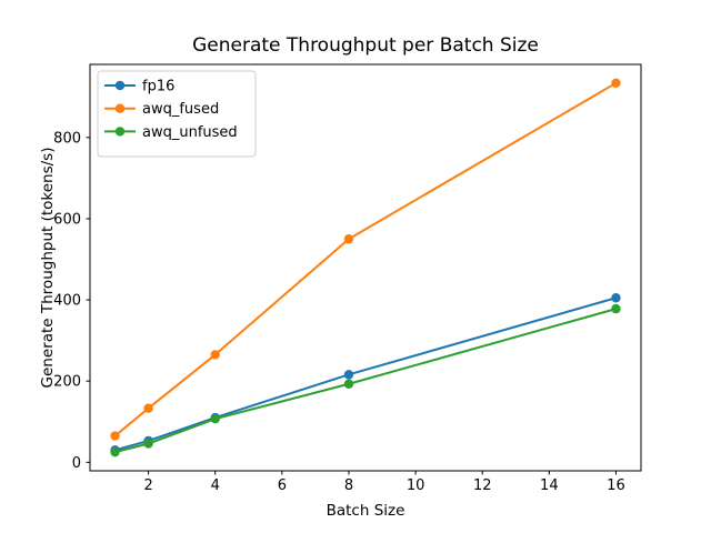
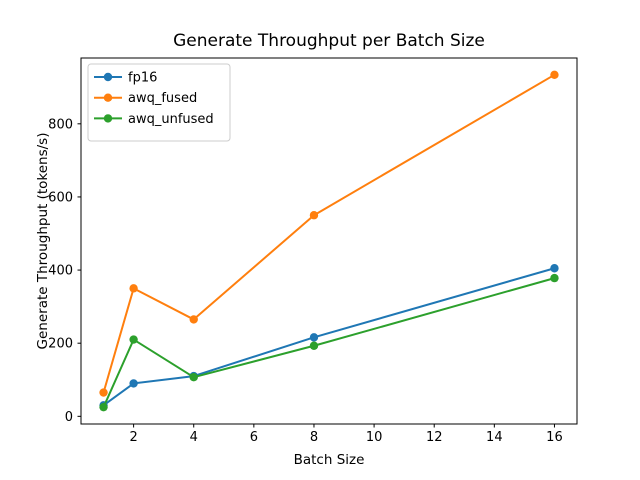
fp16/2: 50 -> 90
awq_fused/2: 130 -> 350
awq_unfused/2: 50 -> 210
